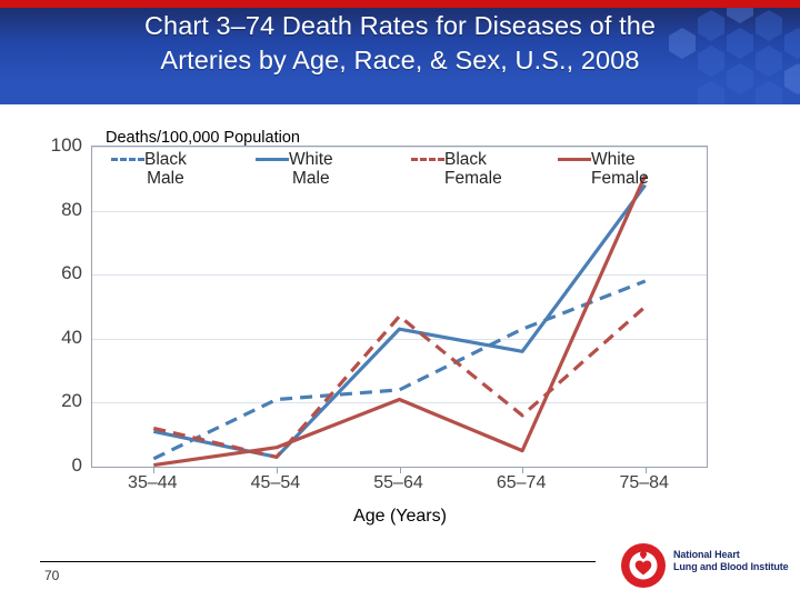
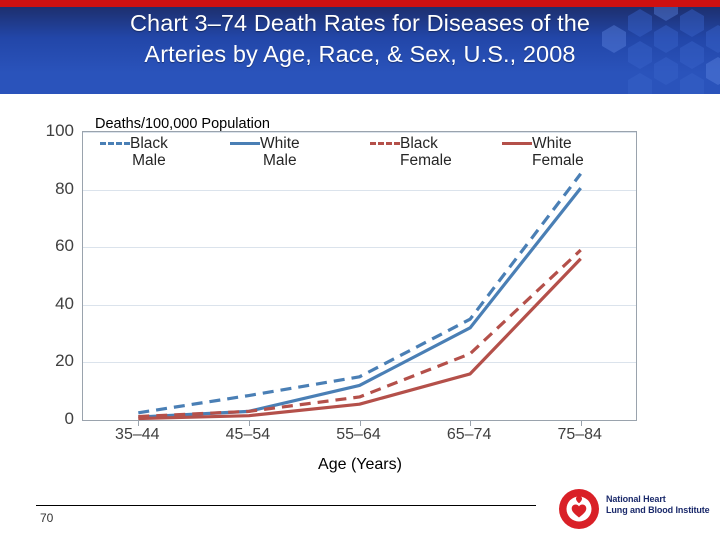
White Male/35–44: 11 -> 1
Black Female/35–44: 12 -> 1
Black Male/45–54: 21 -> 8
White Female/45–54: 6 -> 2
Black Male/55–64: 24 -> 15
White Male/55–64: 43 -> 12
Black Female/55–64: 47 -> 8
White Female/55–64: 21 -> 6
Black Male/65–74: 43 -> 35
White Male/65–74: 36 -> 32
Black Female/65–74: 16 -> 23
White Female/65–74: 5 -> 16
Black Male/75–84: 58 -> 86
White Male/75–84: 88 -> 80
Black Female/75–84: 50 -> 59
White Female/75–84: 91 -> 56
